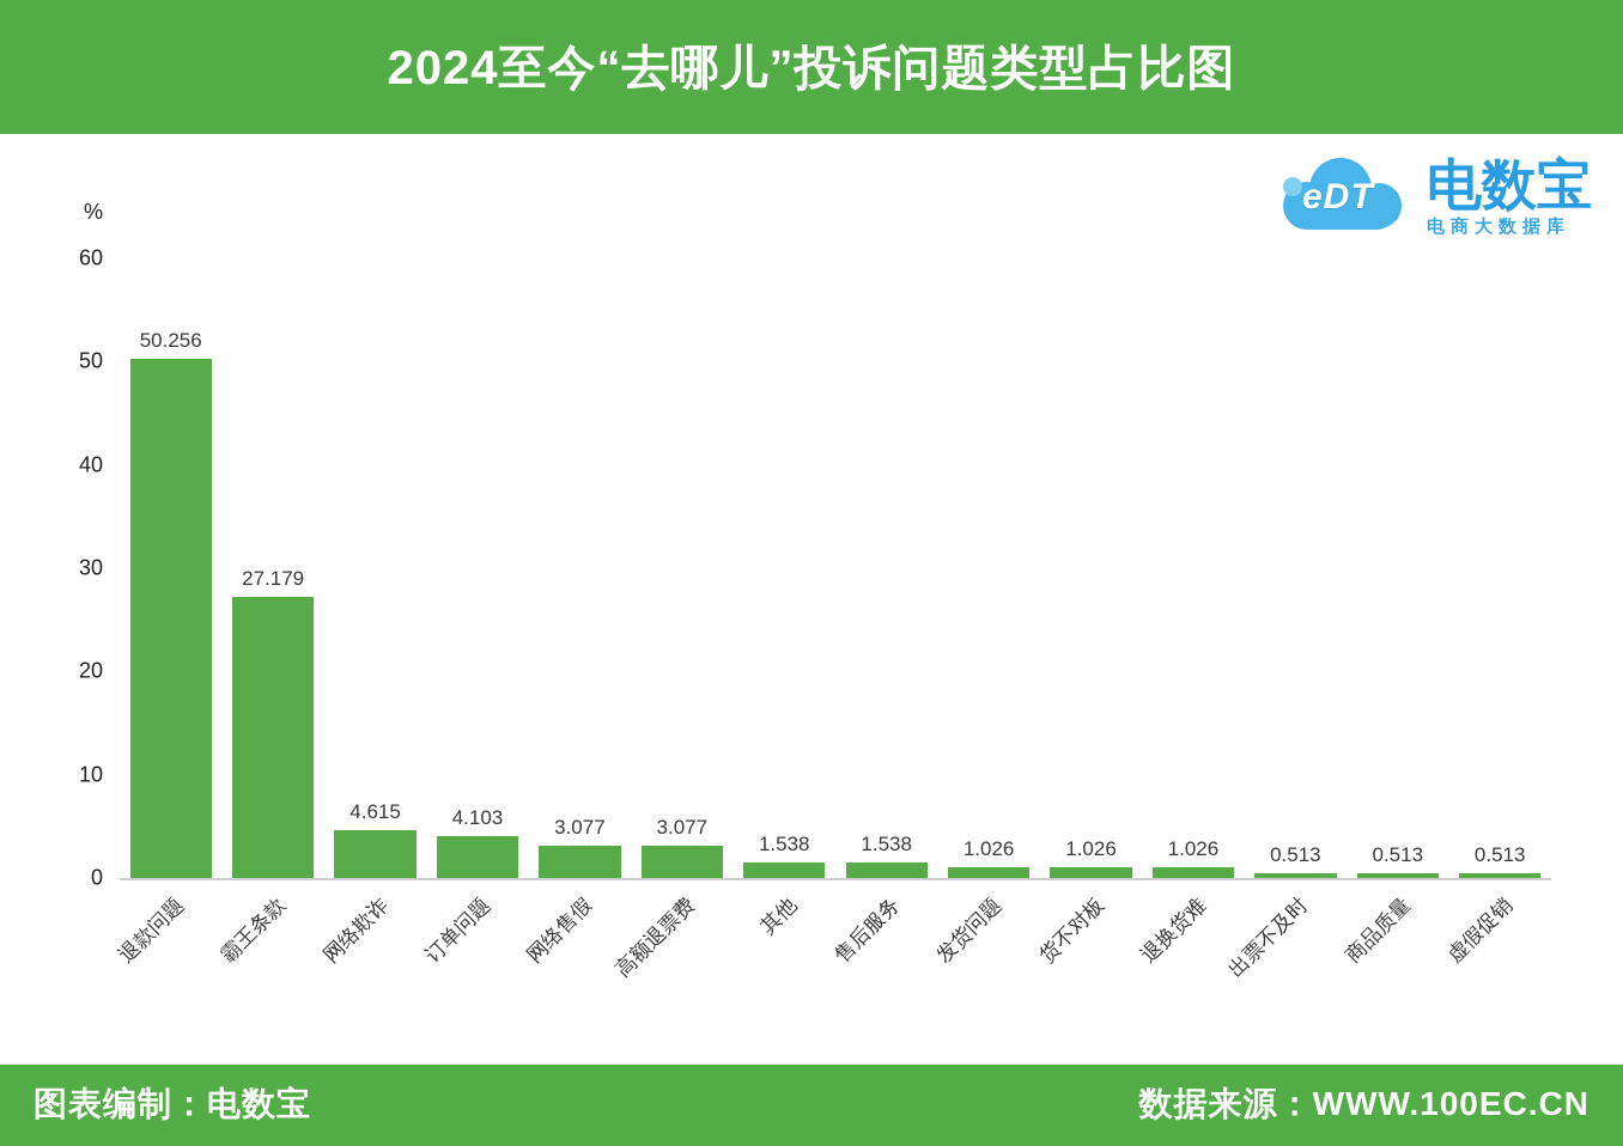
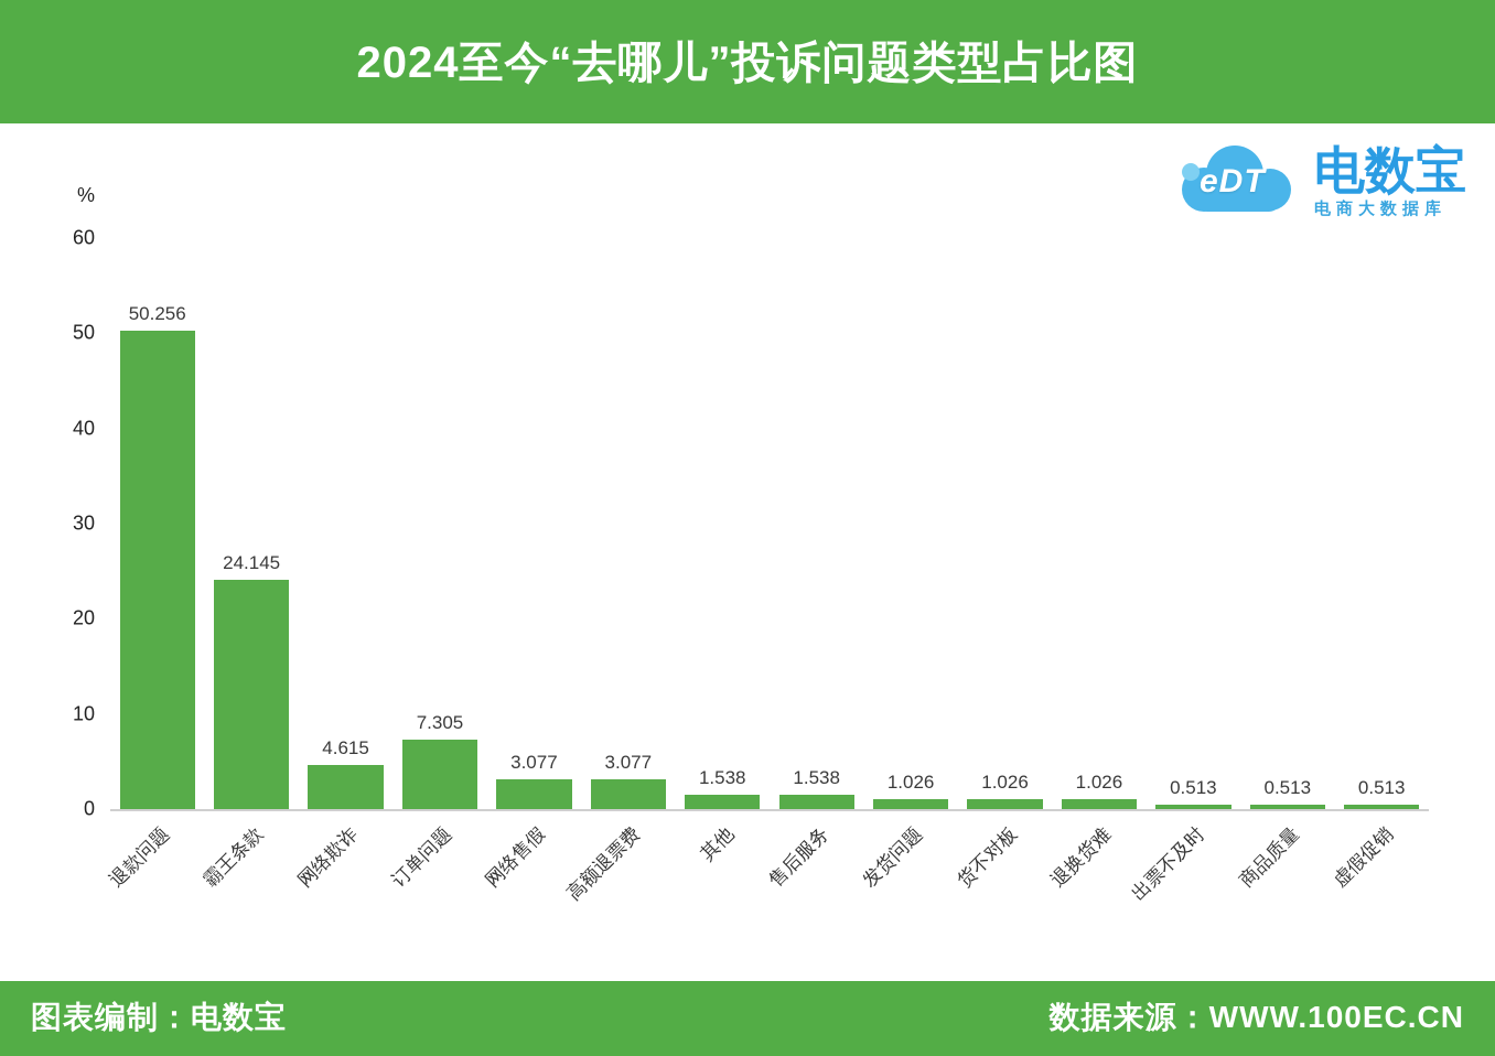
霸王条款: 27.179 -> 24.145
订单问题: 4.103 -> 7.305
